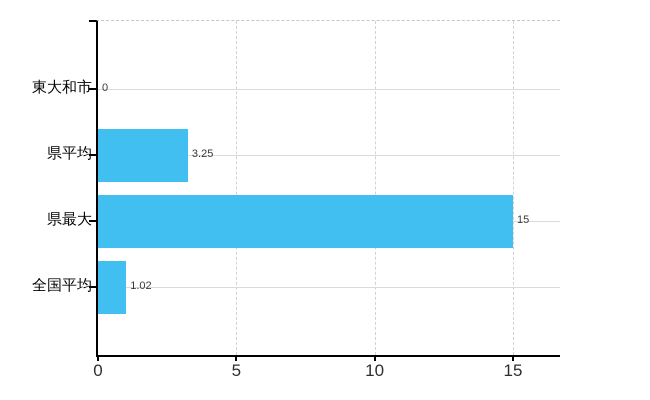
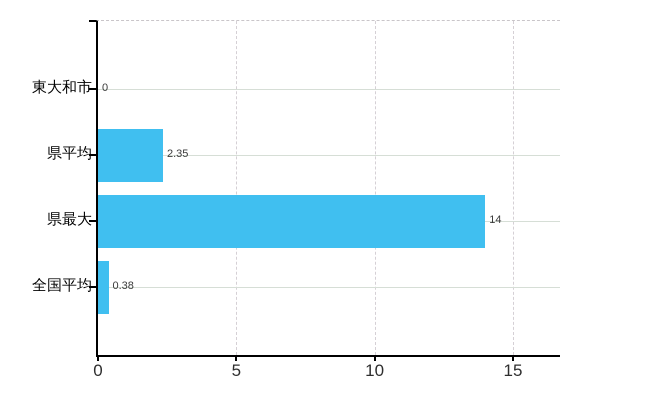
県平均: 3.25 -> 2.35
県最大: 15 -> 14
全国平均: 1.02 -> 0.38
